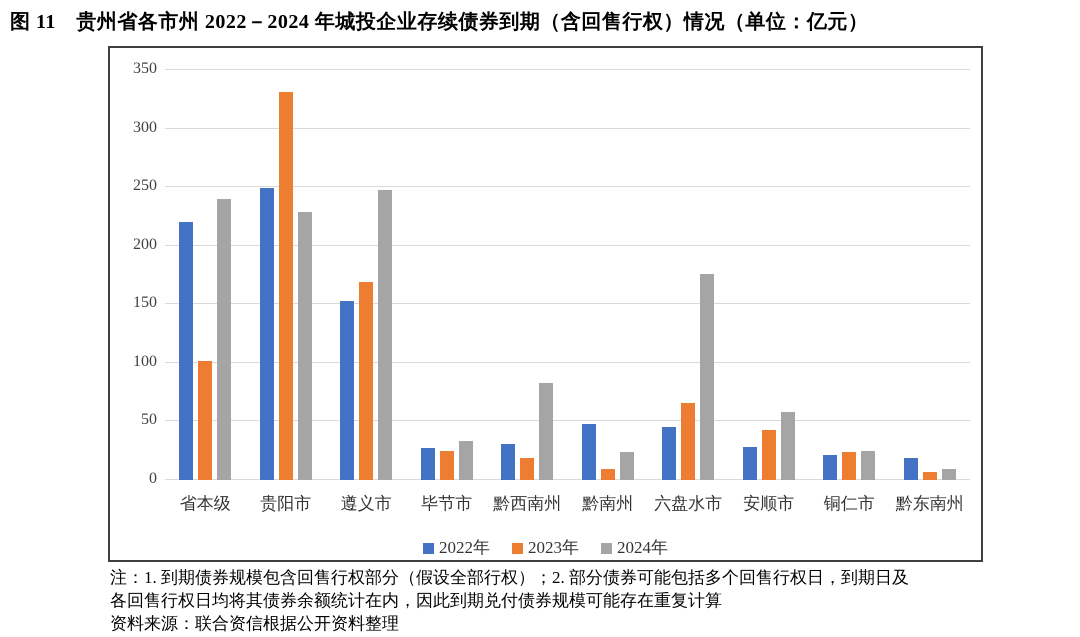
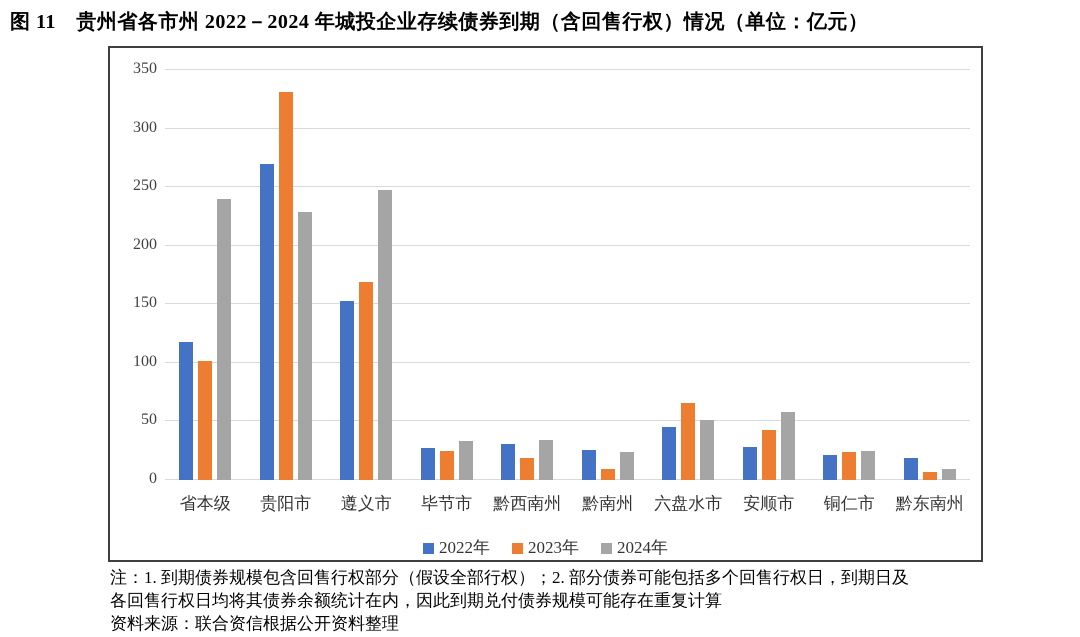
2022年/省本级: 220 -> 118
2022年/贵阳市: 249 -> 270
2024年/黔西南州: 83 -> 34
2022年/黔南州: 48 -> 26
2024年/六盘水市: 176 -> 51
